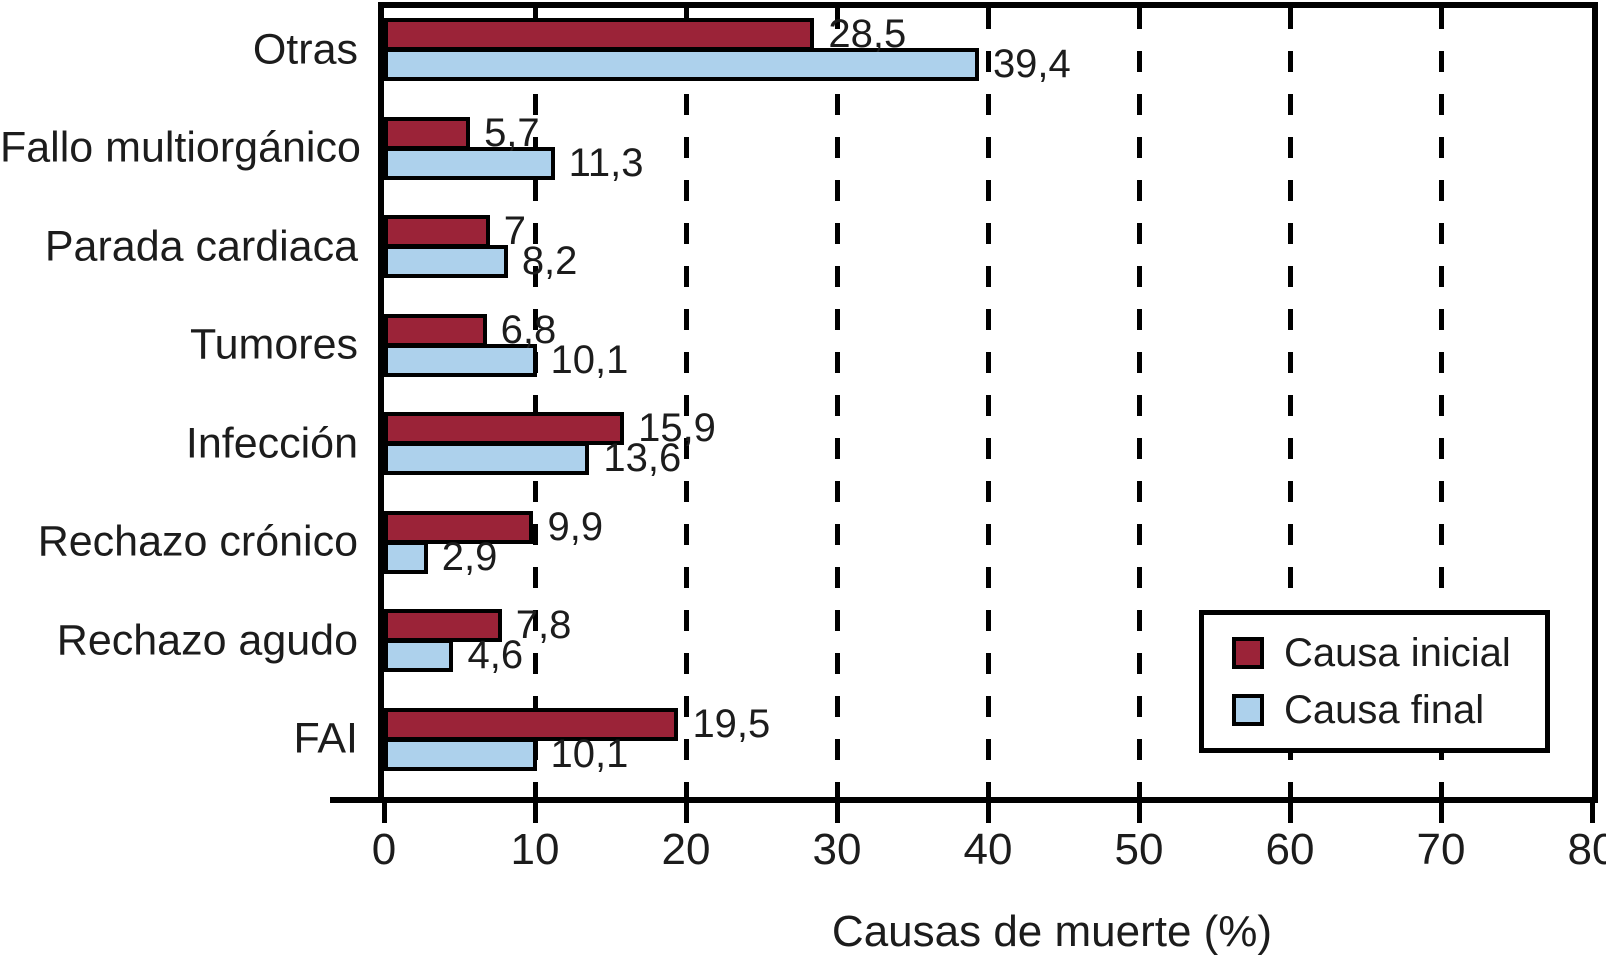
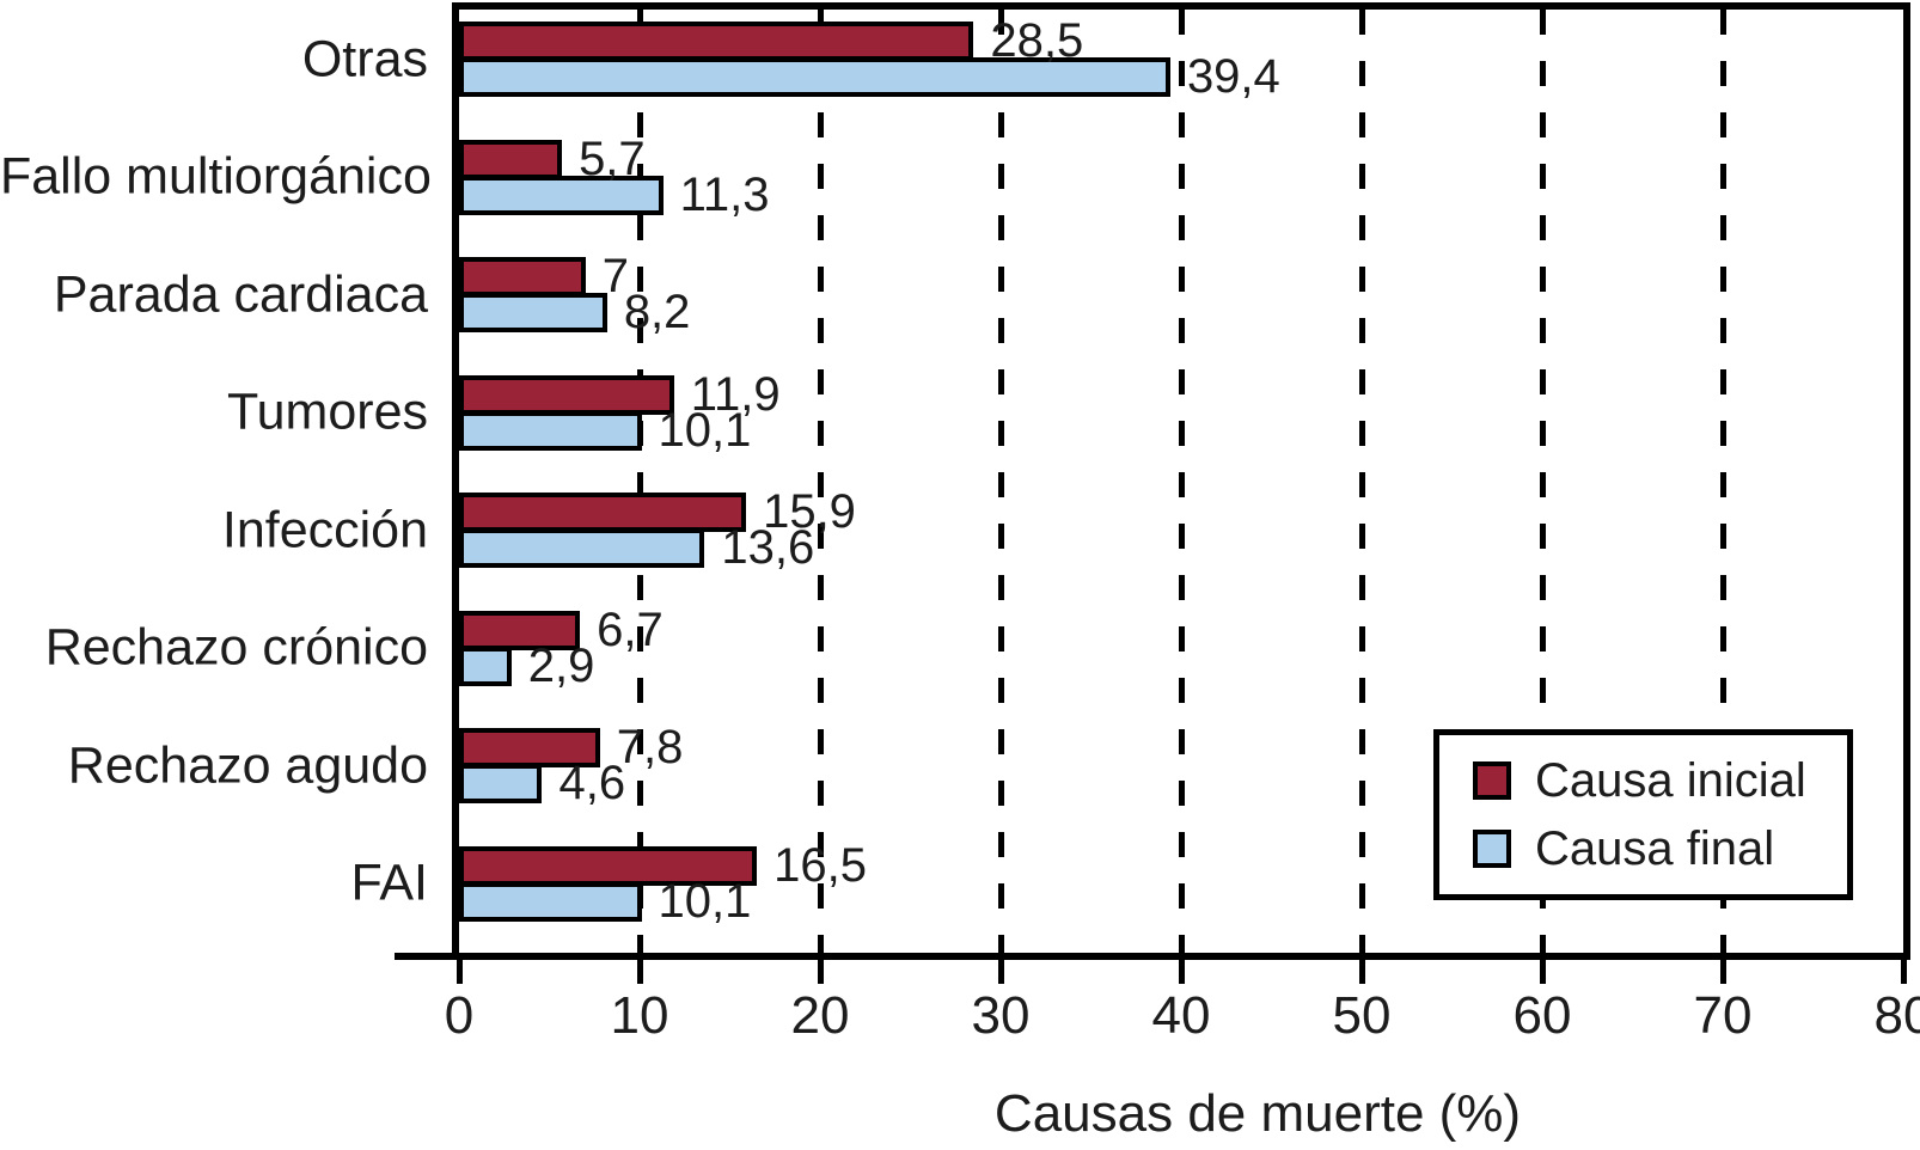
Causa inicial/Tumores: 6,8 -> 11,9
Causa inicial/Rechazo crónico: 9,9 -> 6,7
Causa inicial/FAI: 19,5 -> 16,5
